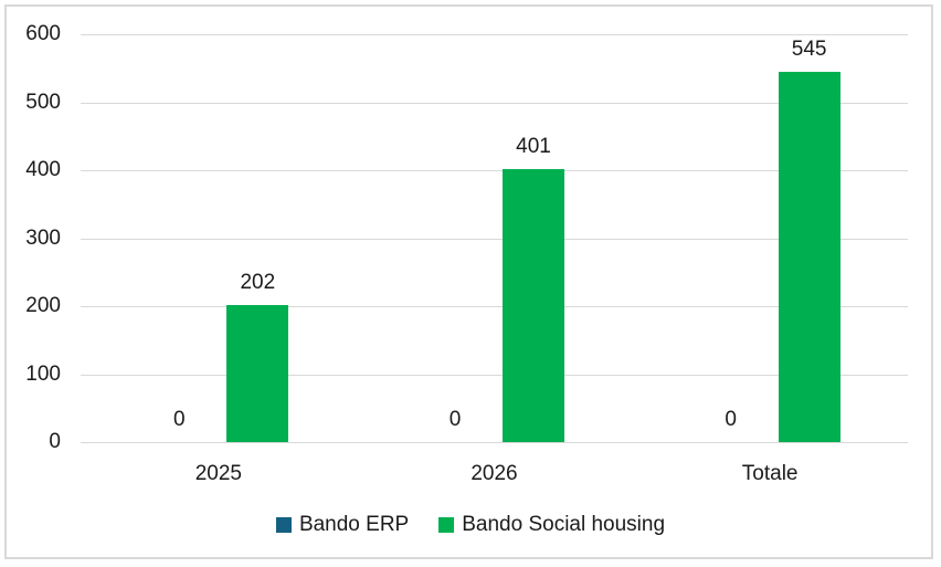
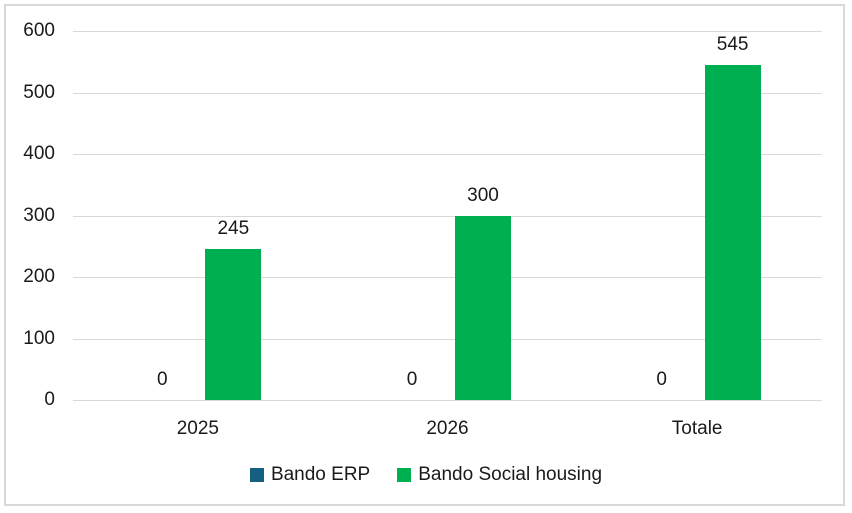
Bando Social housing/2025: 202 -> 245
Bando Social housing/2026: 401 -> 300
